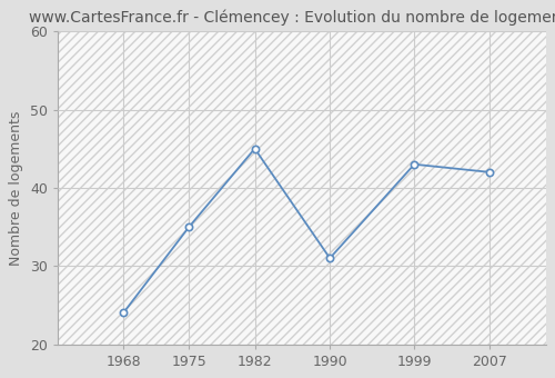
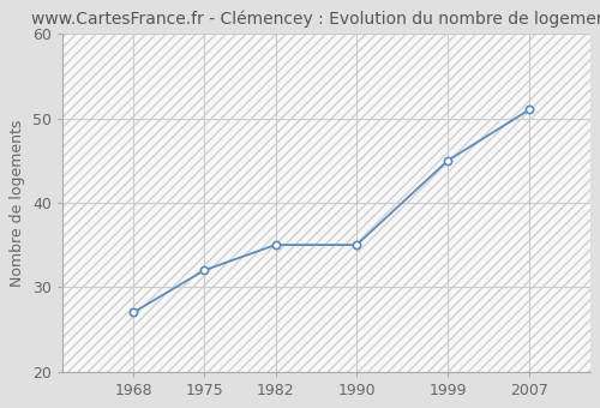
1968: 24 -> 27
1975: 35 -> 32
1982: 45 -> 35
1990: 31 -> 35
1999: 43 -> 45
2007: 42 -> 51
